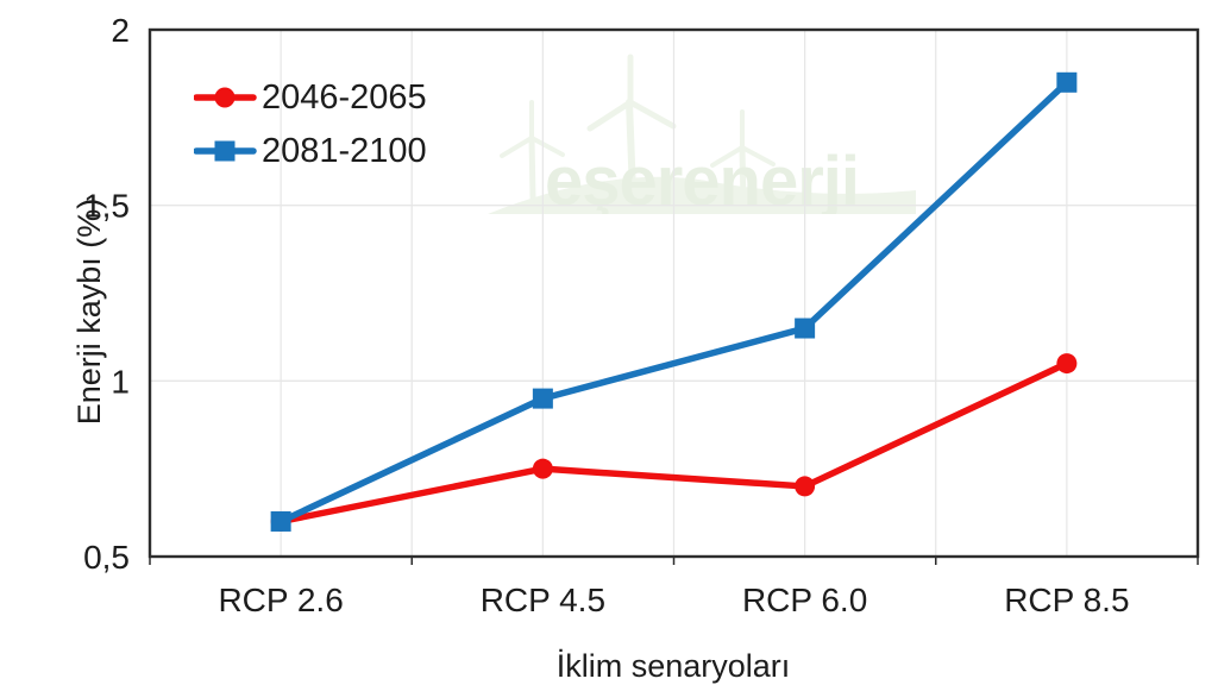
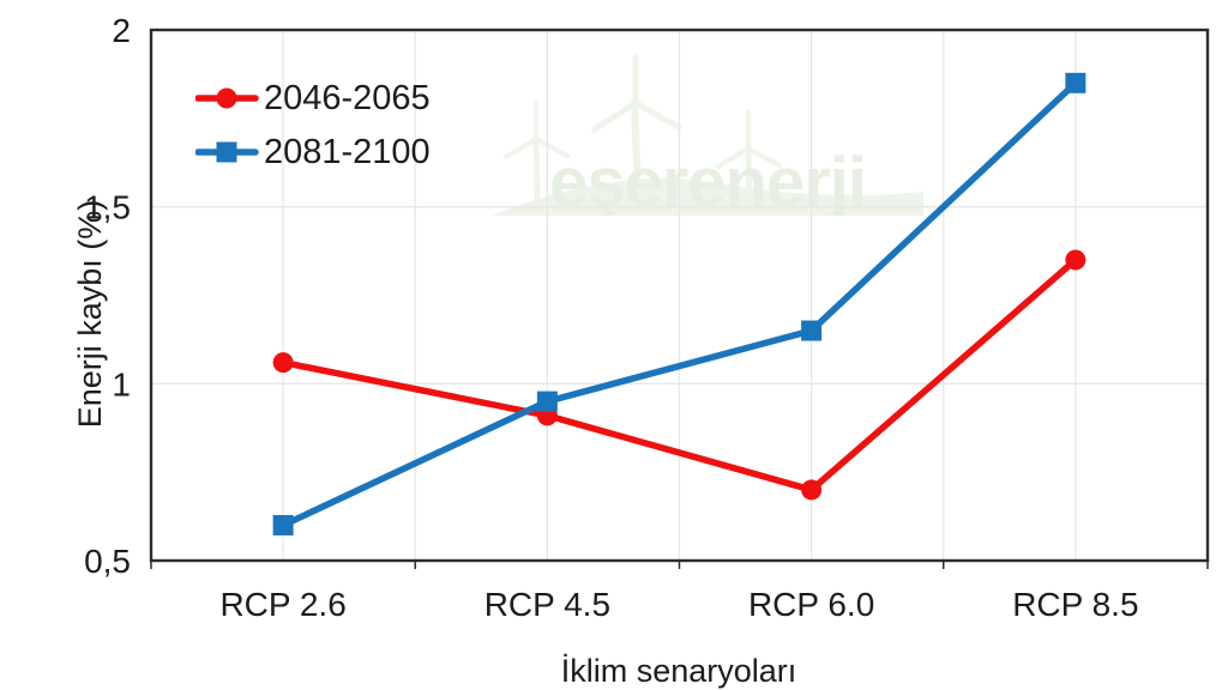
2046-2065/RCP 2.6: 0,60 -> 1,06
2046-2065/RCP 4.5: 0,75 -> 0,91
2046-2065/RCP 8.5: 1,05 -> 1,35
